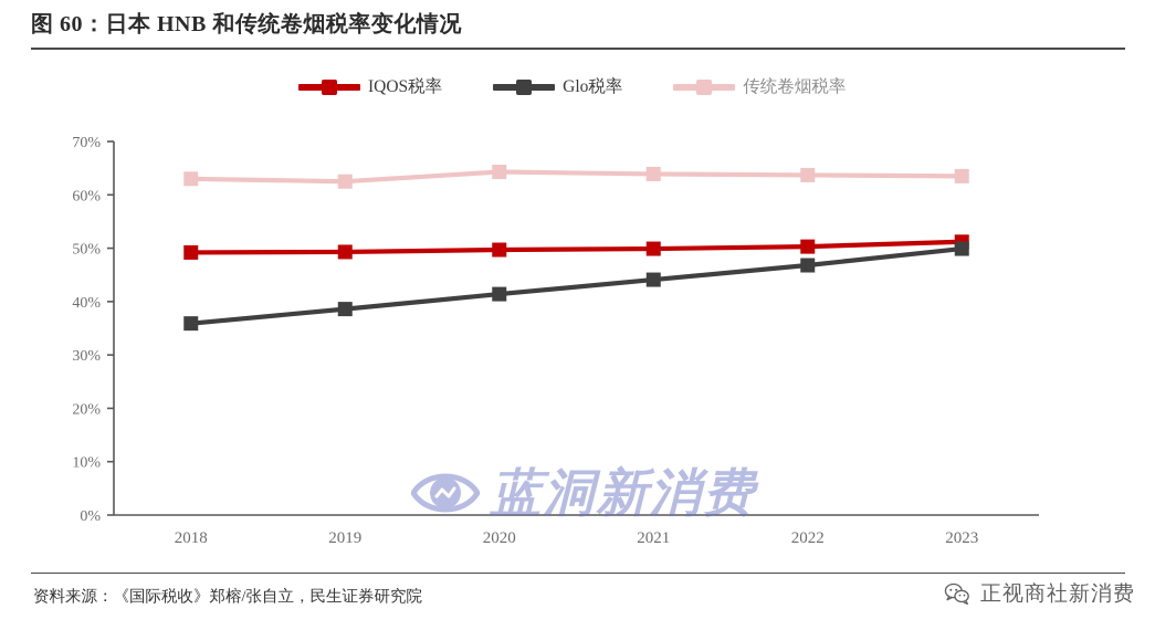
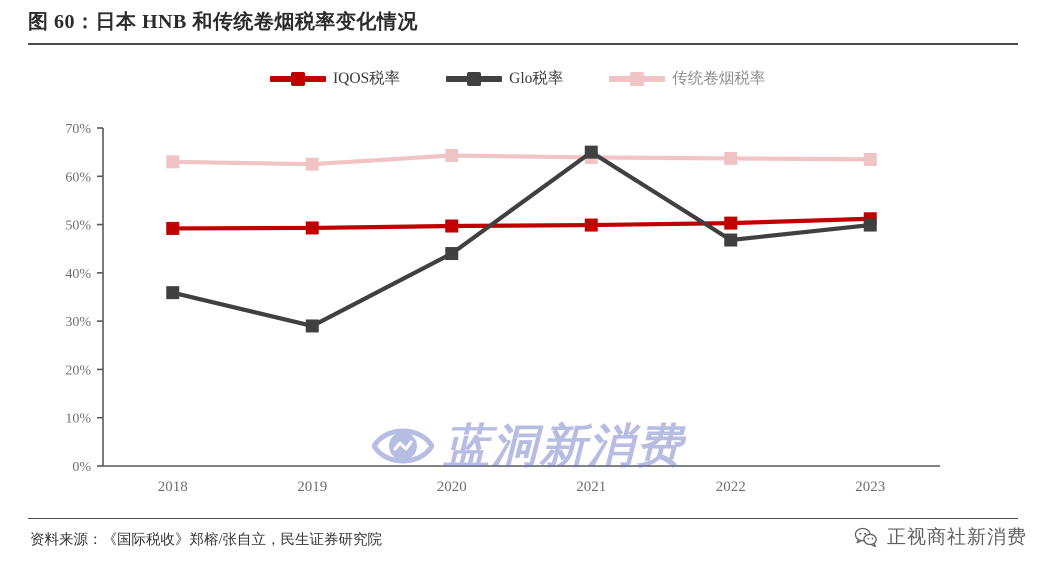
Glo税率/2019: 39% -> 29%
Glo税率/2020: 41% -> 44%
Glo税率/2021: 44% -> 65%
